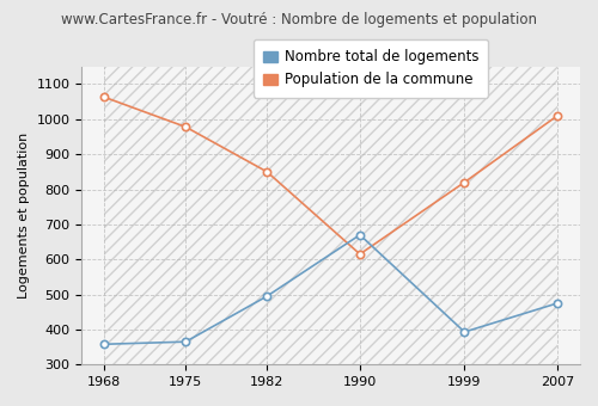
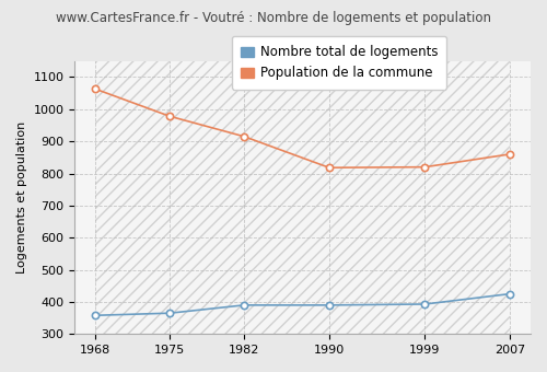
Nombre total de logements/1982: 495 -> 390
Population de la commune/1982: 850 -> 915
Nombre total de logements/1990: 670 -> 390
Population de la commune/1990: 615 -> 818
Nombre total de logements/2007: 475 -> 425
Population de la commune/2007: 1010 -> 860
